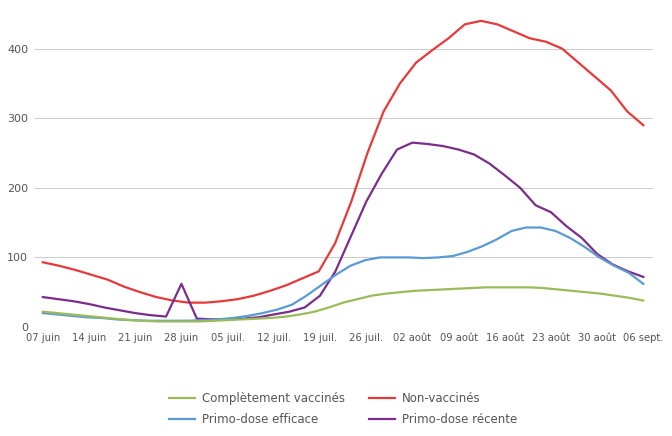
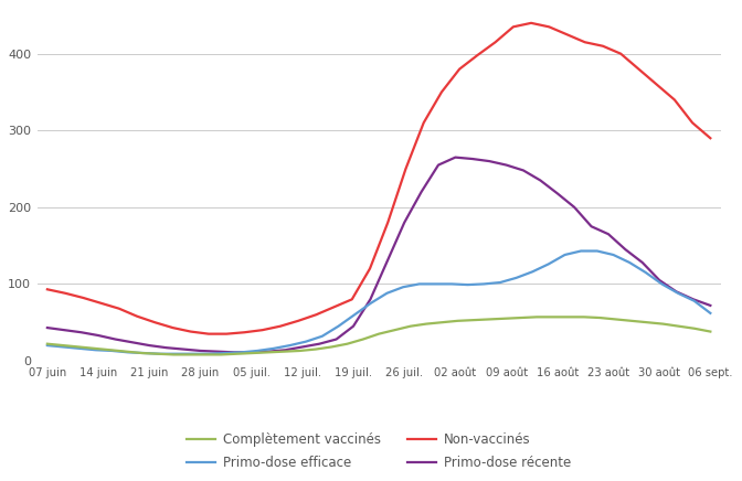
Primo-dose récente/28 juin: 62 -> 13
